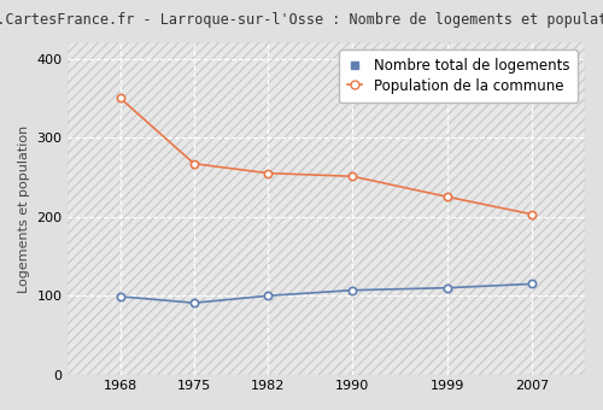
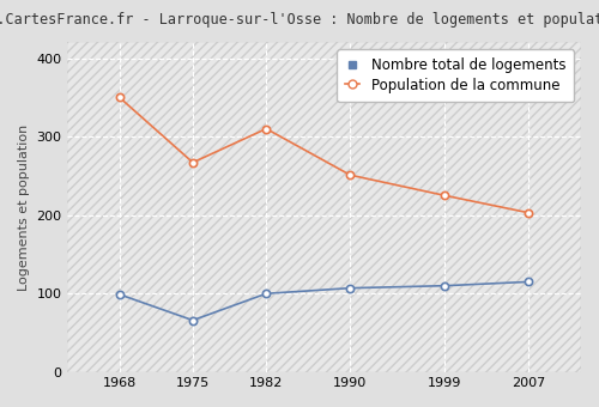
Nombre total de logements/1975: 91 -> 66
Population de la commune/1982: 255 -> 310
